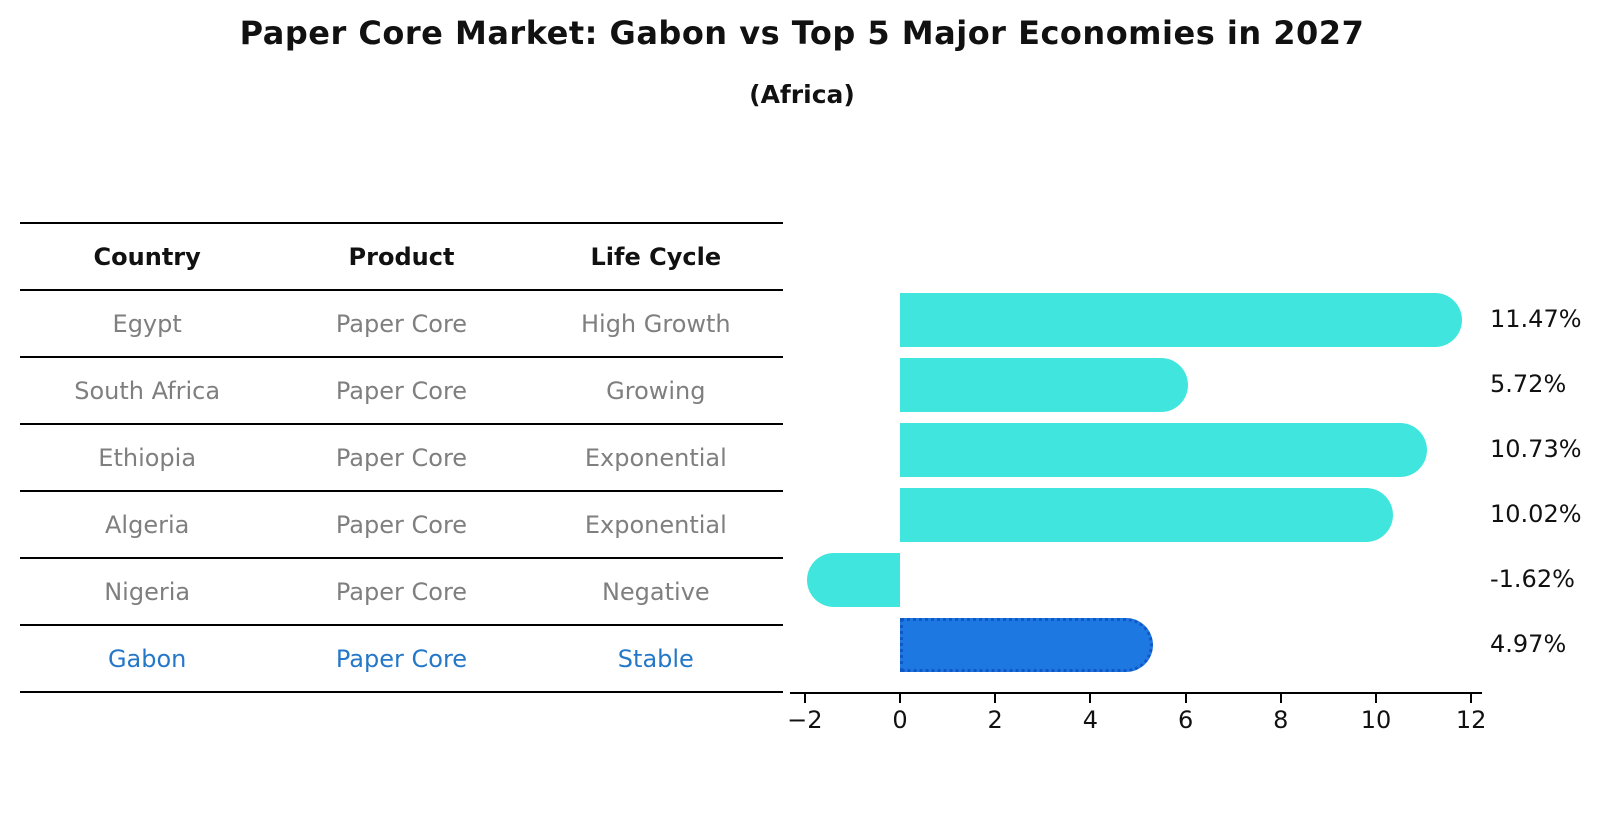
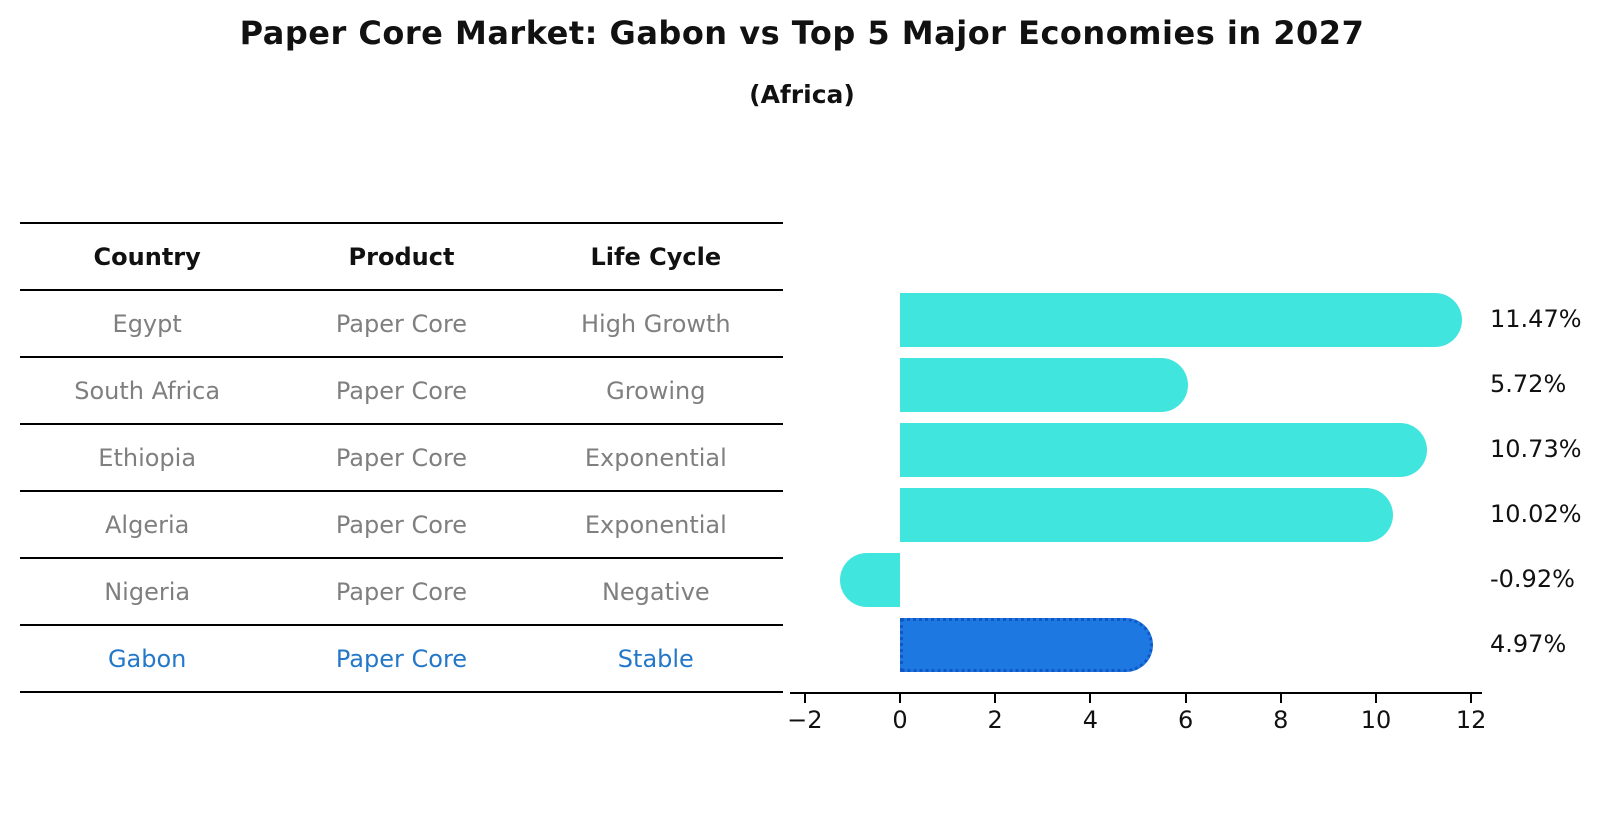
Nigeria: -1.62% -> -0.92%
